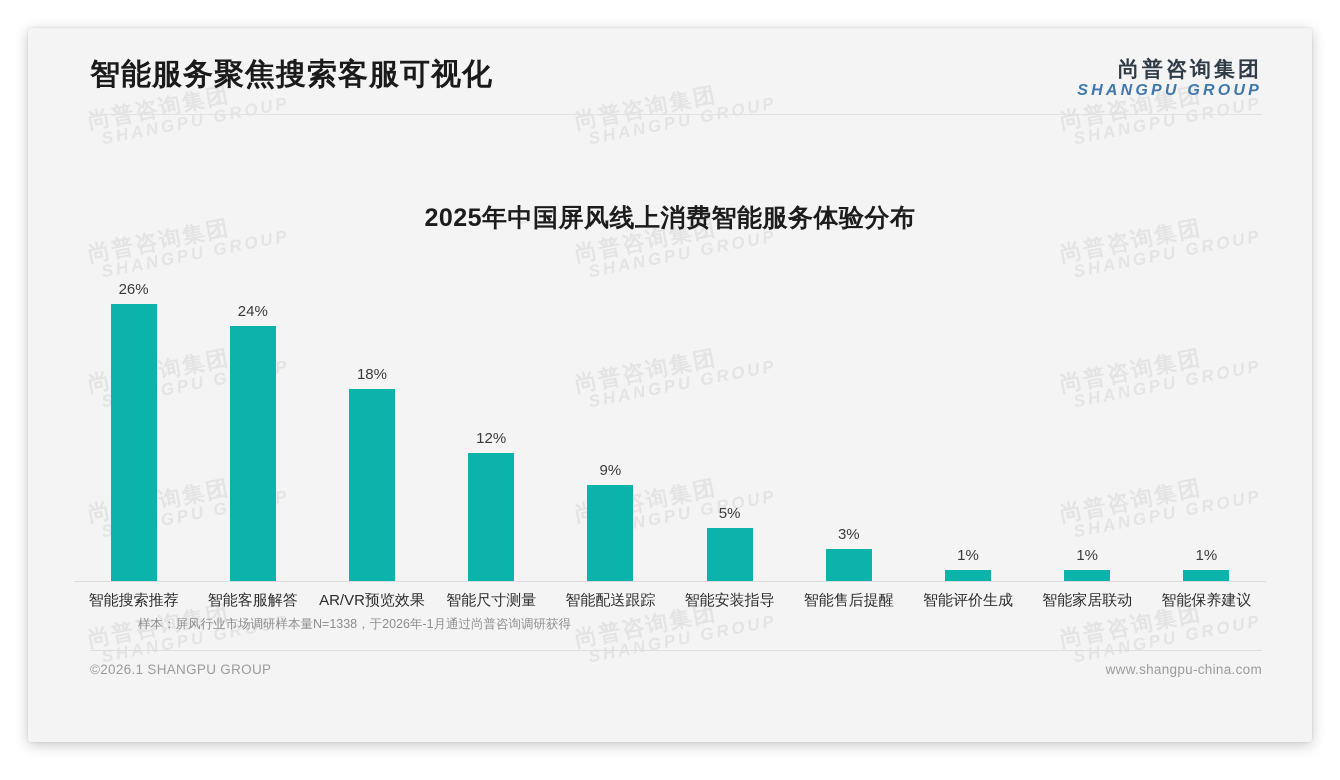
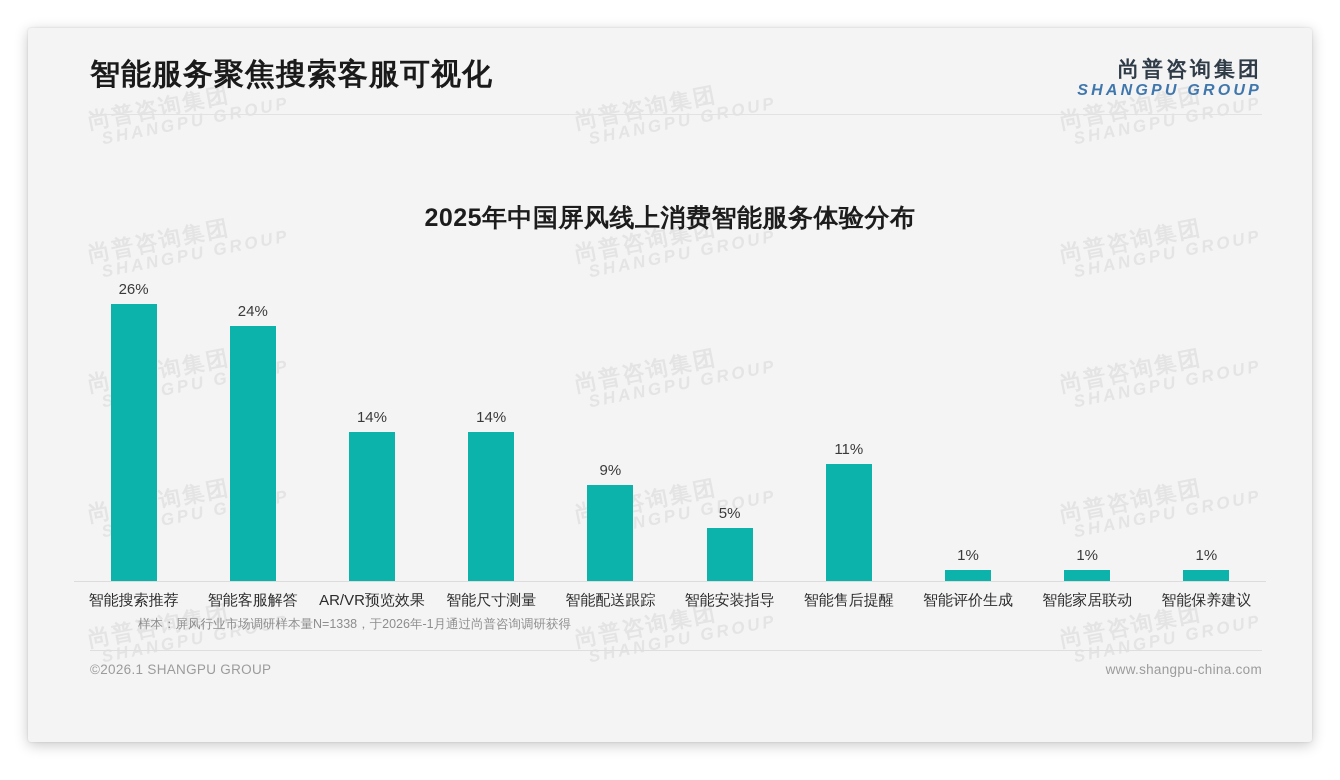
AR/VR预览效果: 18% -> 14%
智能尺寸测量: 12% -> 14%
智能售后提醒: 3% -> 11%
